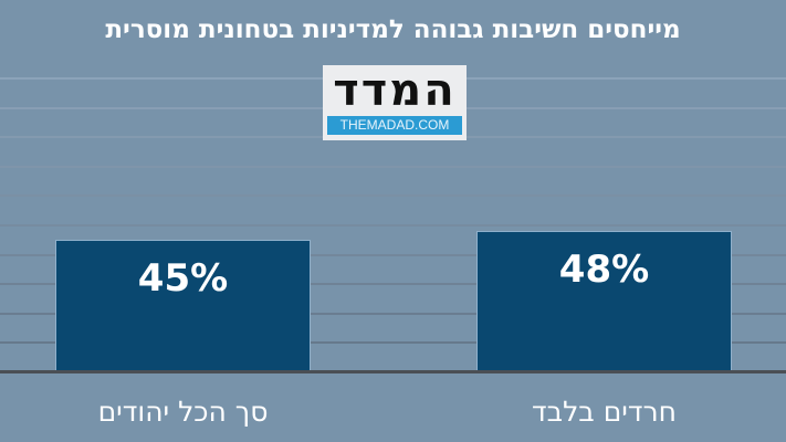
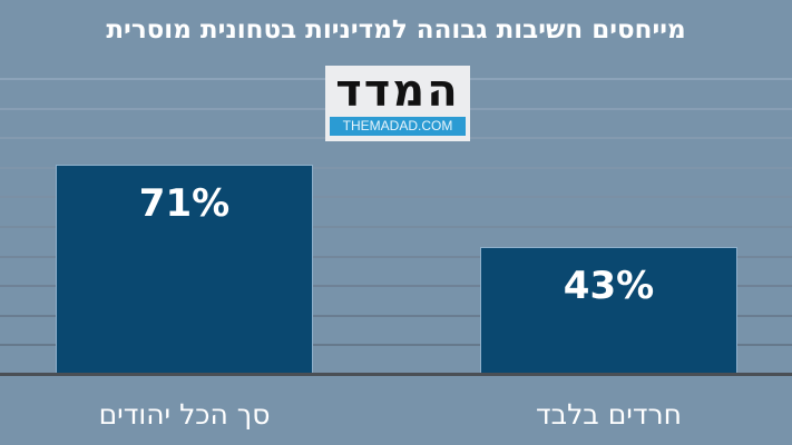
סך הכל יהודים: 45% -> 71%
חרדים בלבד: 48% -> 43%
